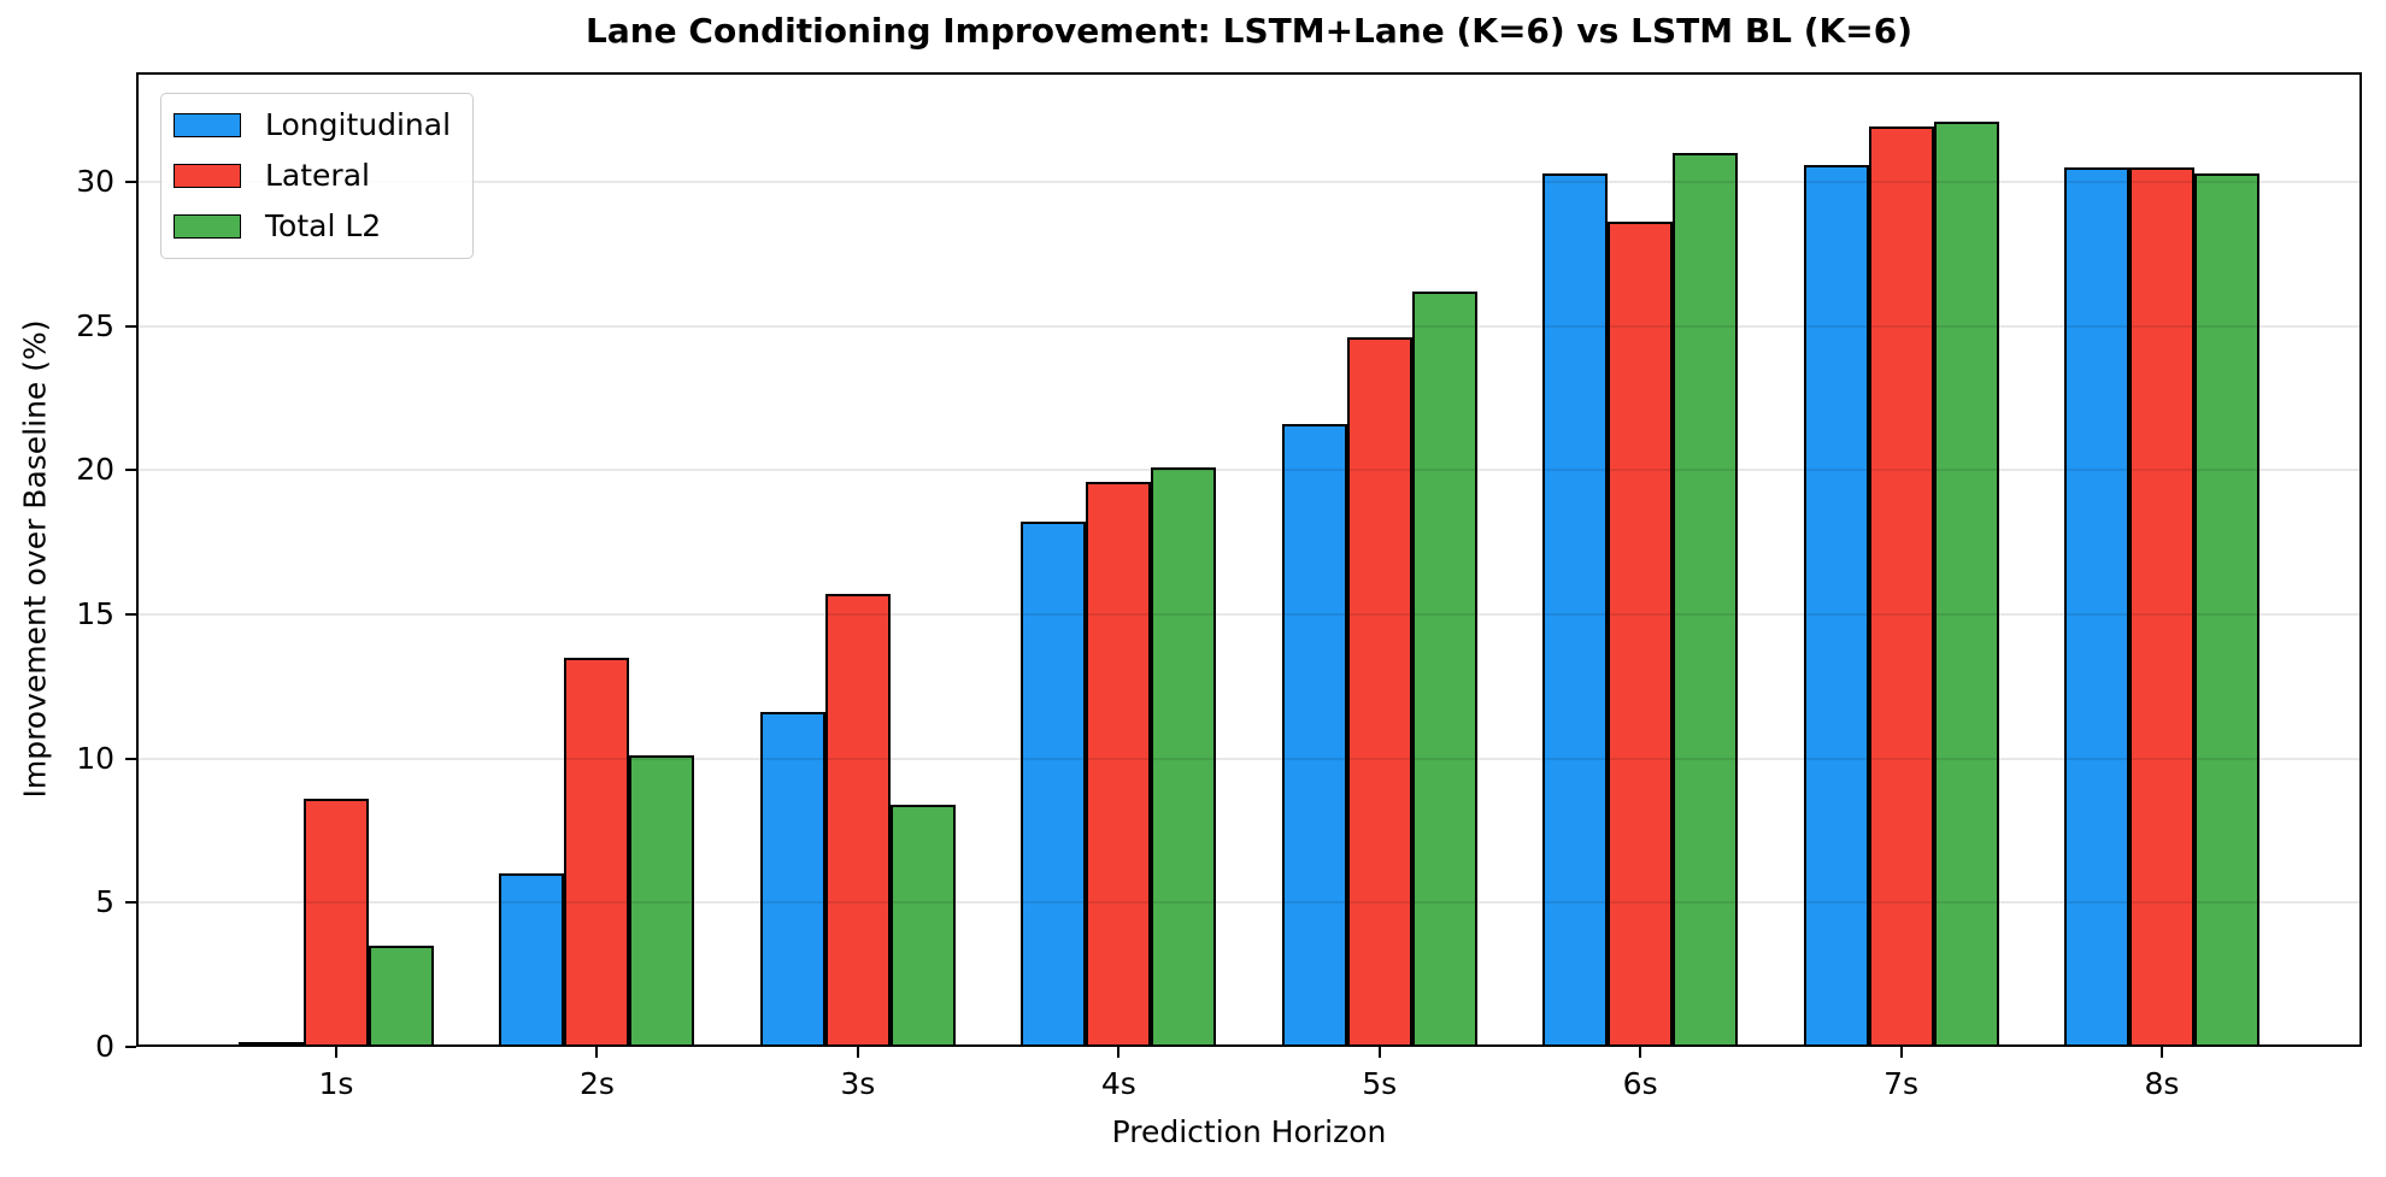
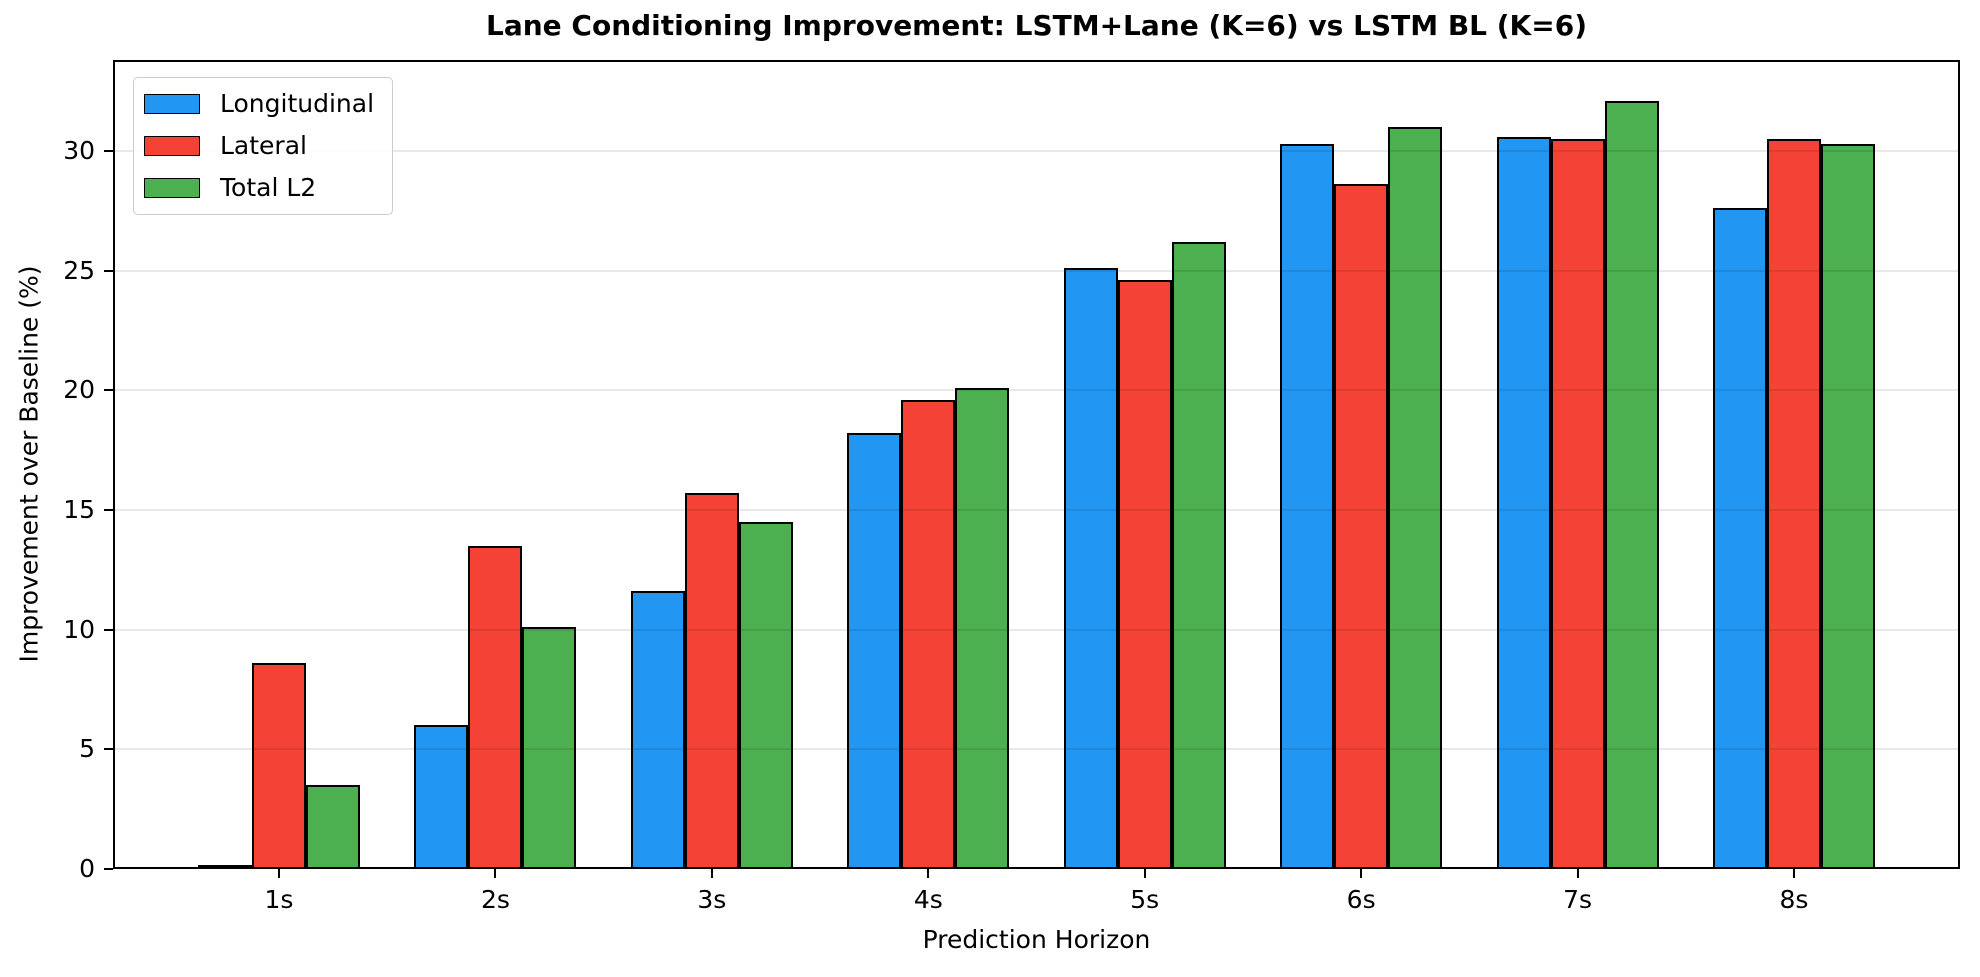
Total L2/3s: 8.4 -> 14.5
Longitudinal/5s: 21.6 -> 25.1
Lateral/7s: 31.9 -> 30.5
Longitudinal/8s: 30.5 -> 27.6
